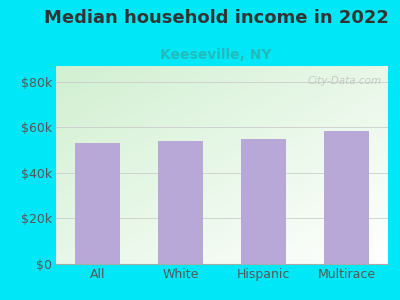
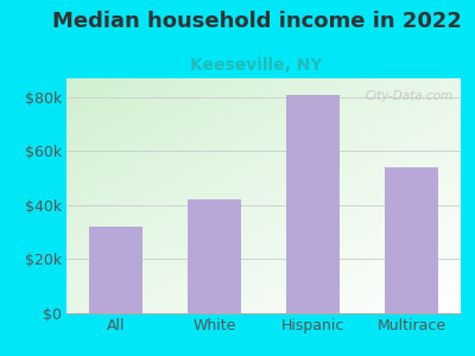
All: $53.0k -> $32.0k
White: $54.0k -> $42.0k
Hispanic: $55.0k -> $81.0k
Multirace: $58.5k -> $54.0k
